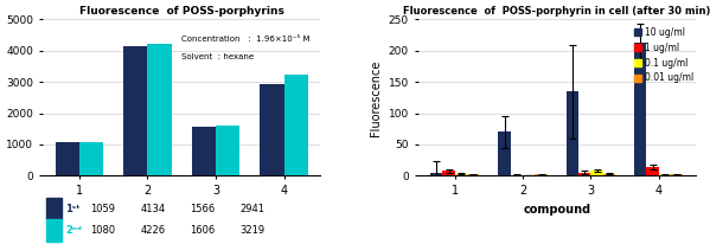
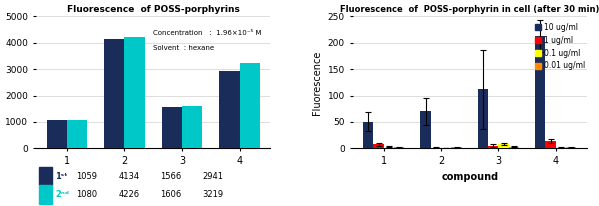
Fluorescence of POSS-porphyrin in cell (after 30 min)/10 ug/ml/1: 5 -> 50
Fluorescence of POSS-porphyrin in cell (after 30 min)/10 ug/ml/3: 135 -> 112
